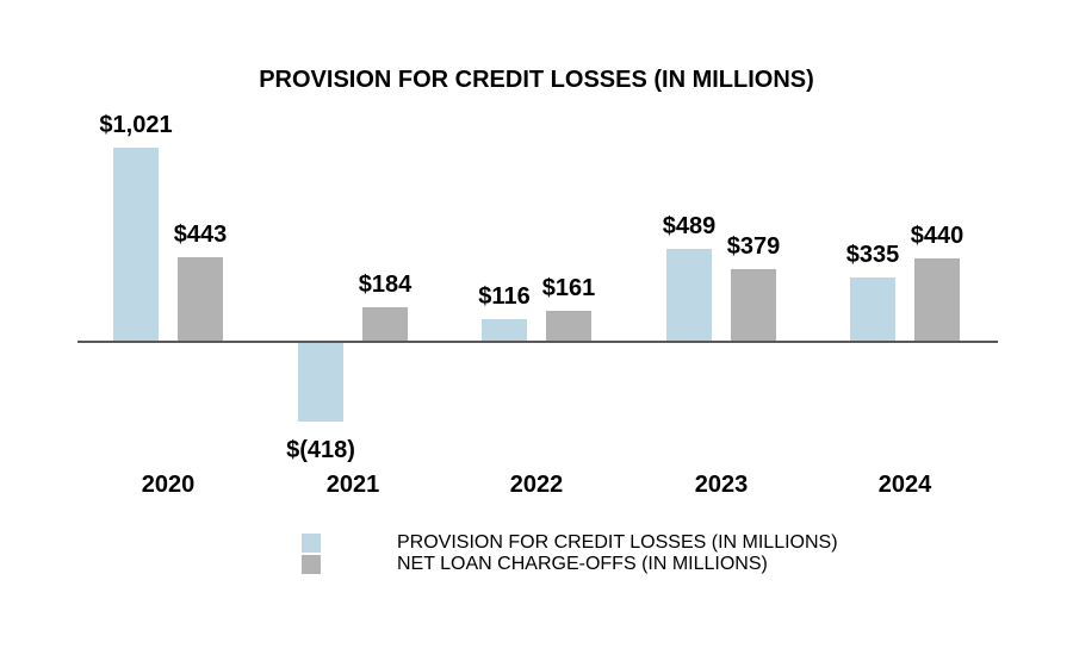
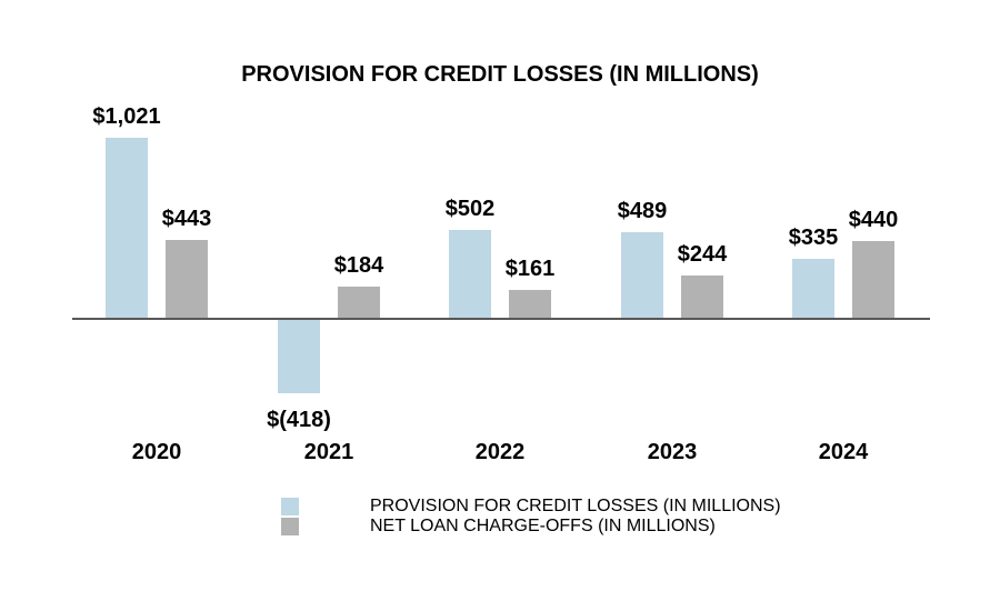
PROVISION FOR CREDIT LOSSES (IN MILLIONS)/2022: $116 -> $502
NET LOAN CHARGE-OFFS (IN MILLIONS)/2023: $379 -> $244
